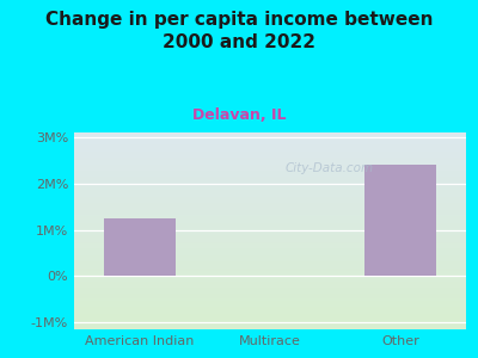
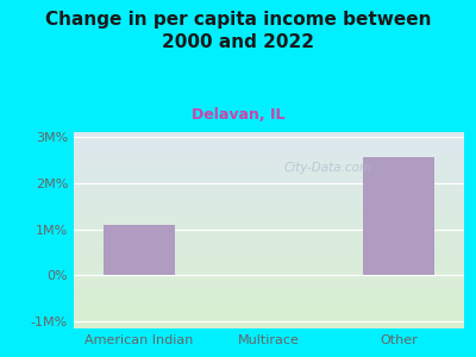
American Indian: 1.25M% -> 1.10M%
Other: 2.40M% -> 2.55M%
